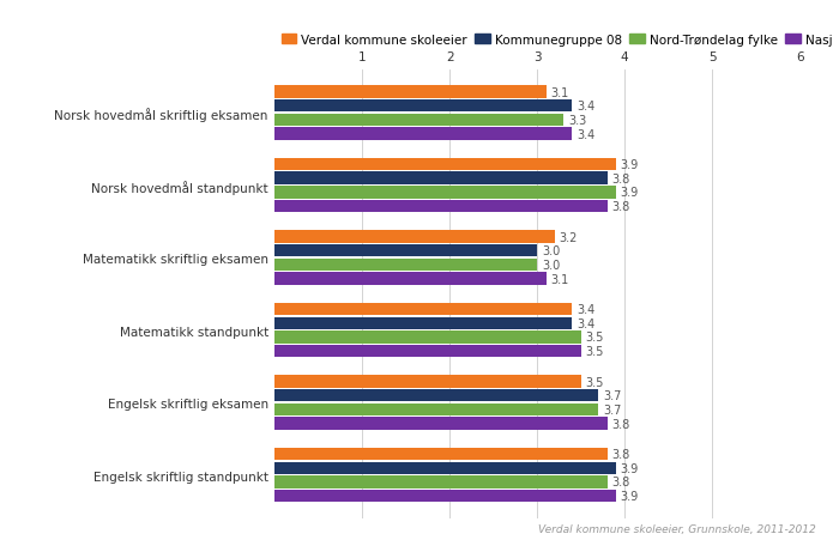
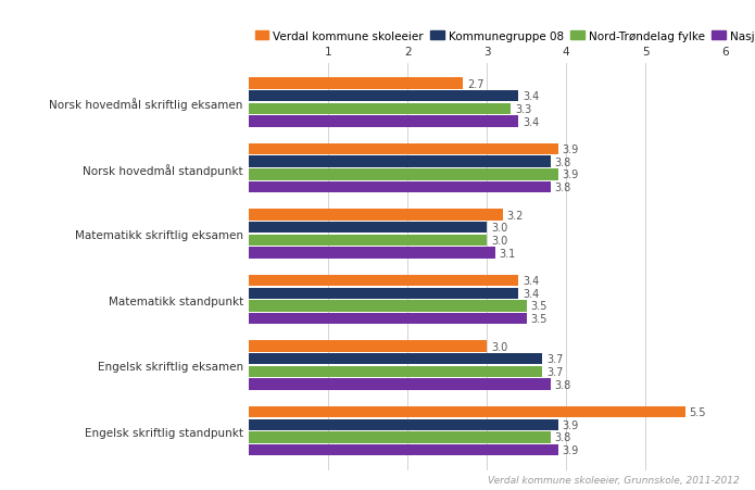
Verdal kommune skoleeier/Norsk hovedmål skriftlig eksamen: 3.1 -> 2.7
Verdal kommune skoleeier/Engelsk skriftlig eksamen: 3.5 -> 3.0
Verdal kommune skoleeier/Engelsk skriftlig standpunkt: 3.8 -> 5.5
